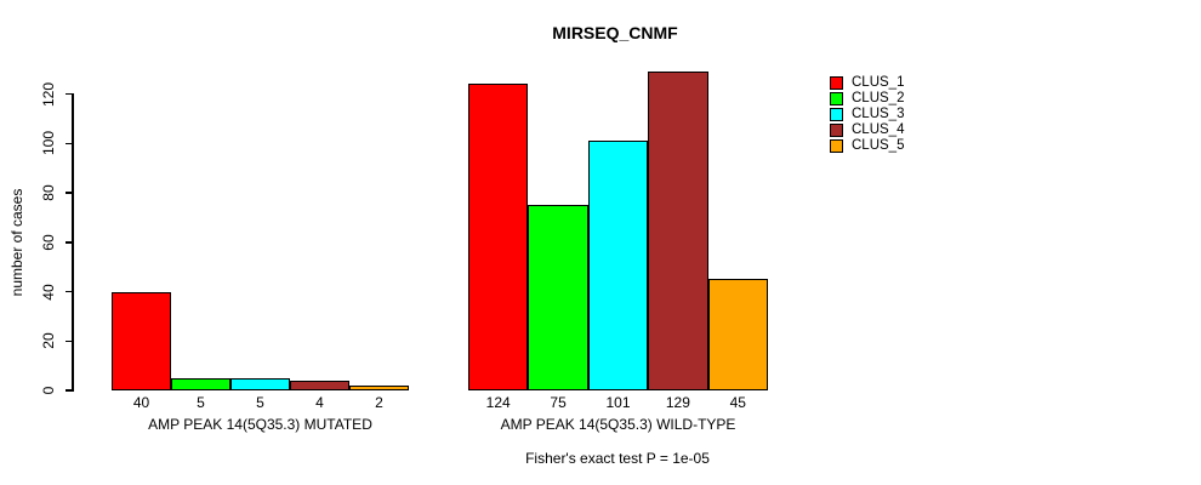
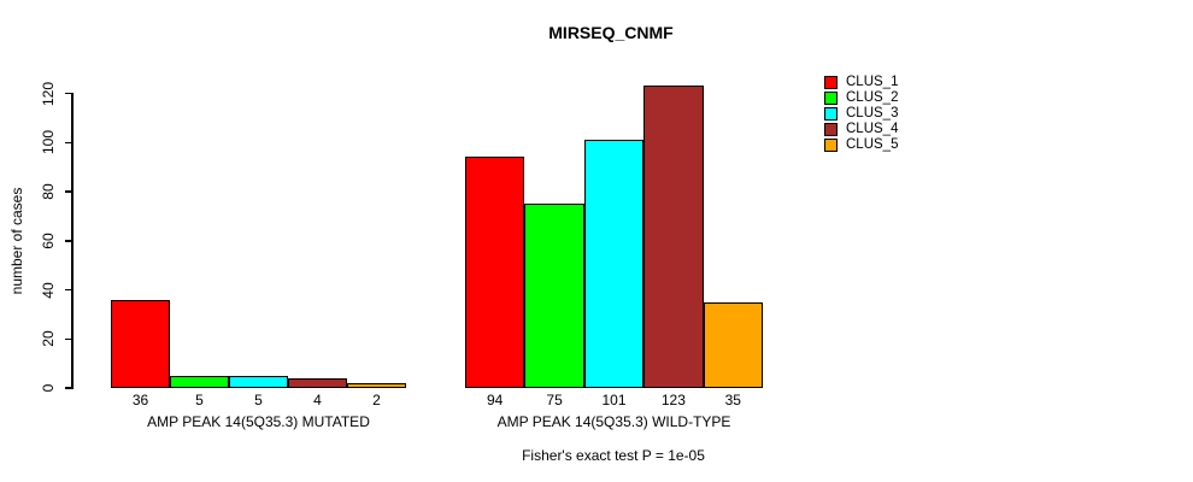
CLUS_1/AMP PEAK 14(5Q35.3) MUTATED: 40 -> 36
CLUS_1/AMP PEAK 14(5Q35.3) WILD-TYPE: 124 -> 94
CLUS_4/AMP PEAK 14(5Q35.3) WILD-TYPE: 129 -> 123
CLUS_5/AMP PEAK 14(5Q35.3) WILD-TYPE: 45 -> 35
